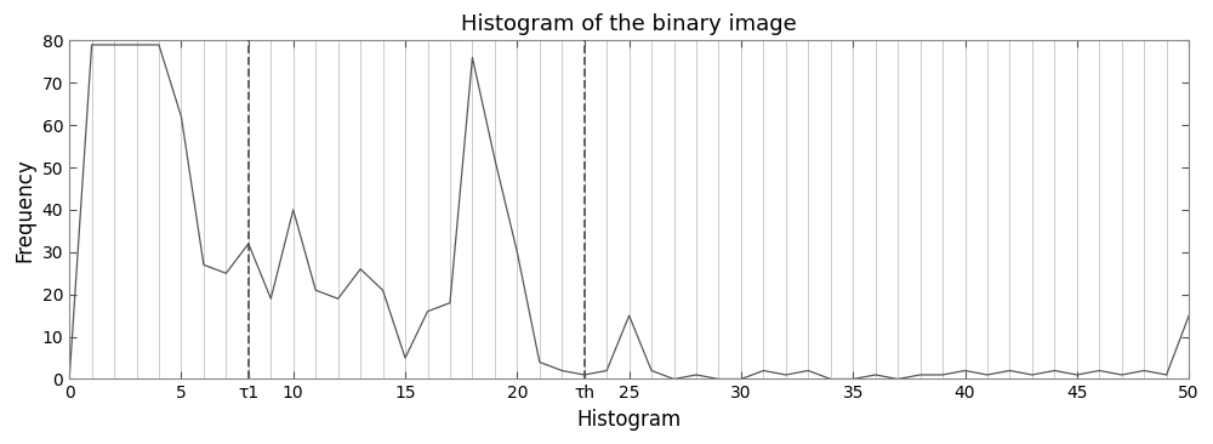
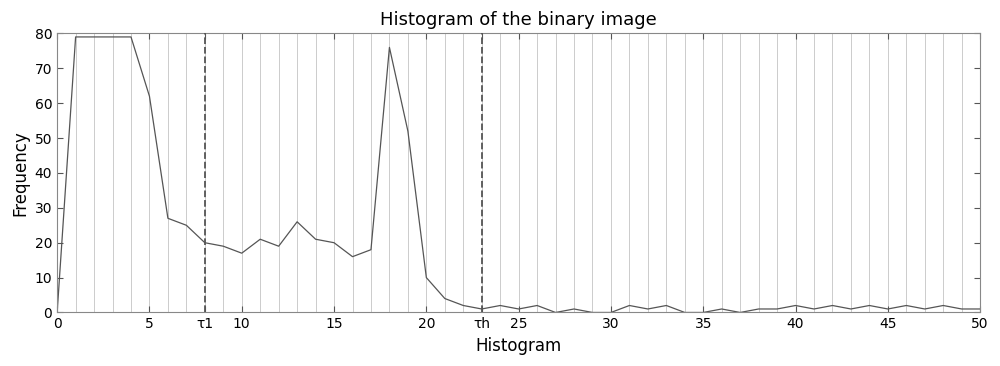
τ1: 32 -> 20
10: 40 -> 17
15: 5 -> 20
20: 30 -> 10
25: 15 -> 1
50: 15 -> 1
